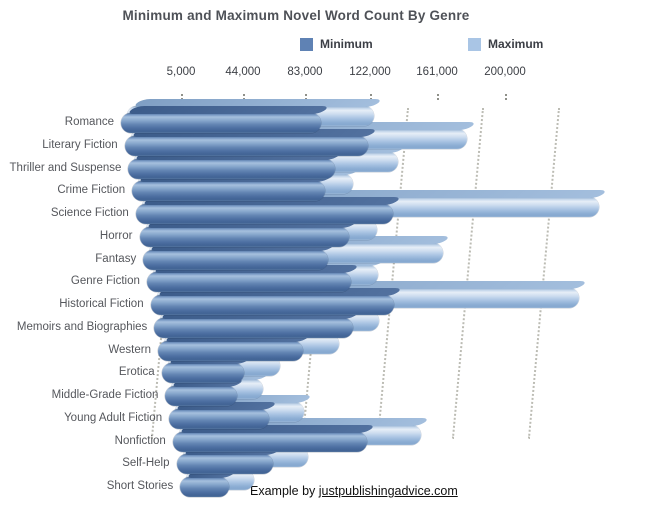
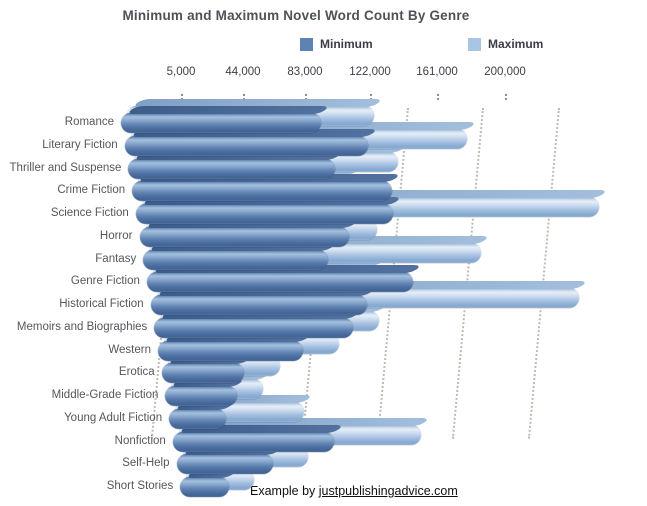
Minimum/Crime Fiction: 80000 -> 110000
Maximum/Fantasy: 130000 -> 148000
Minimum/Genre Fiction: 90000 -> 119000
Minimum/Historical Fiction: 110000 -> 97000
Minimum/Young Adult Fiction: 45000 -> 23000
Minimum/Nonfiction: 95000 -> 78000
